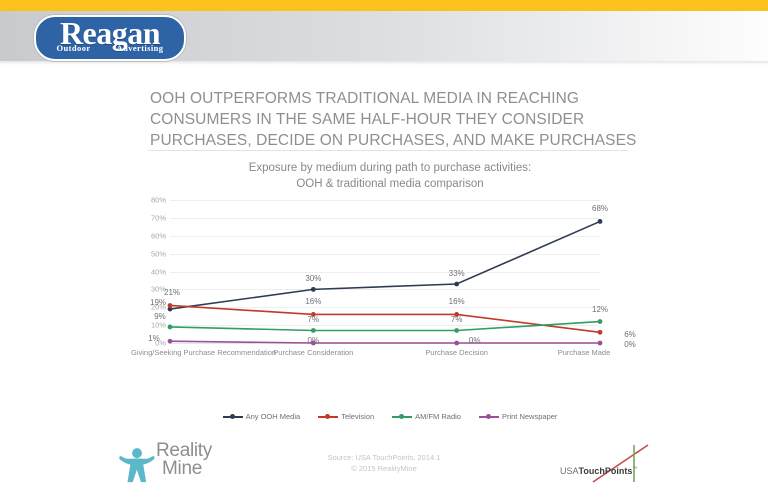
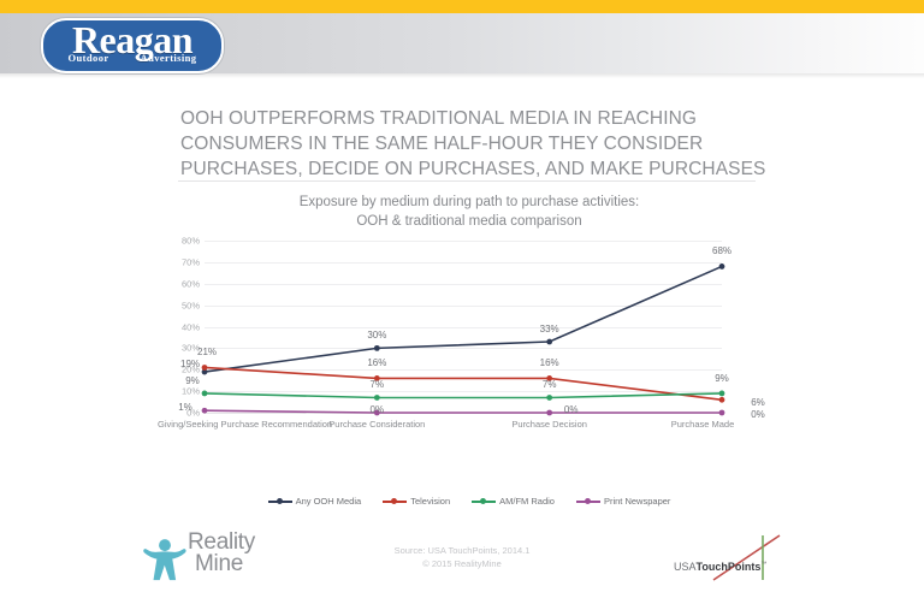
AM/FM Radio/Purchase Made: 12% -> 9%
